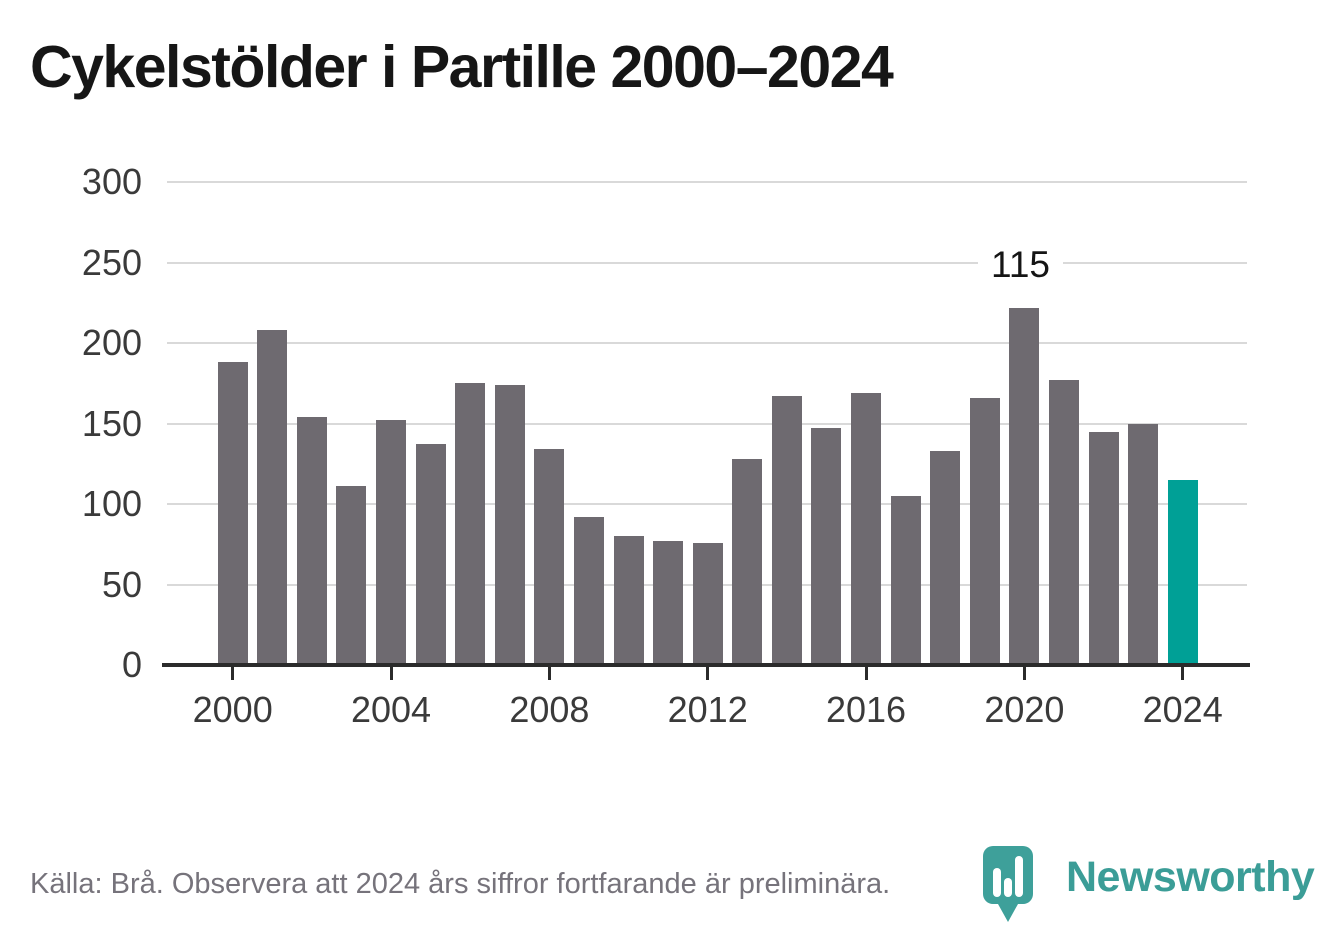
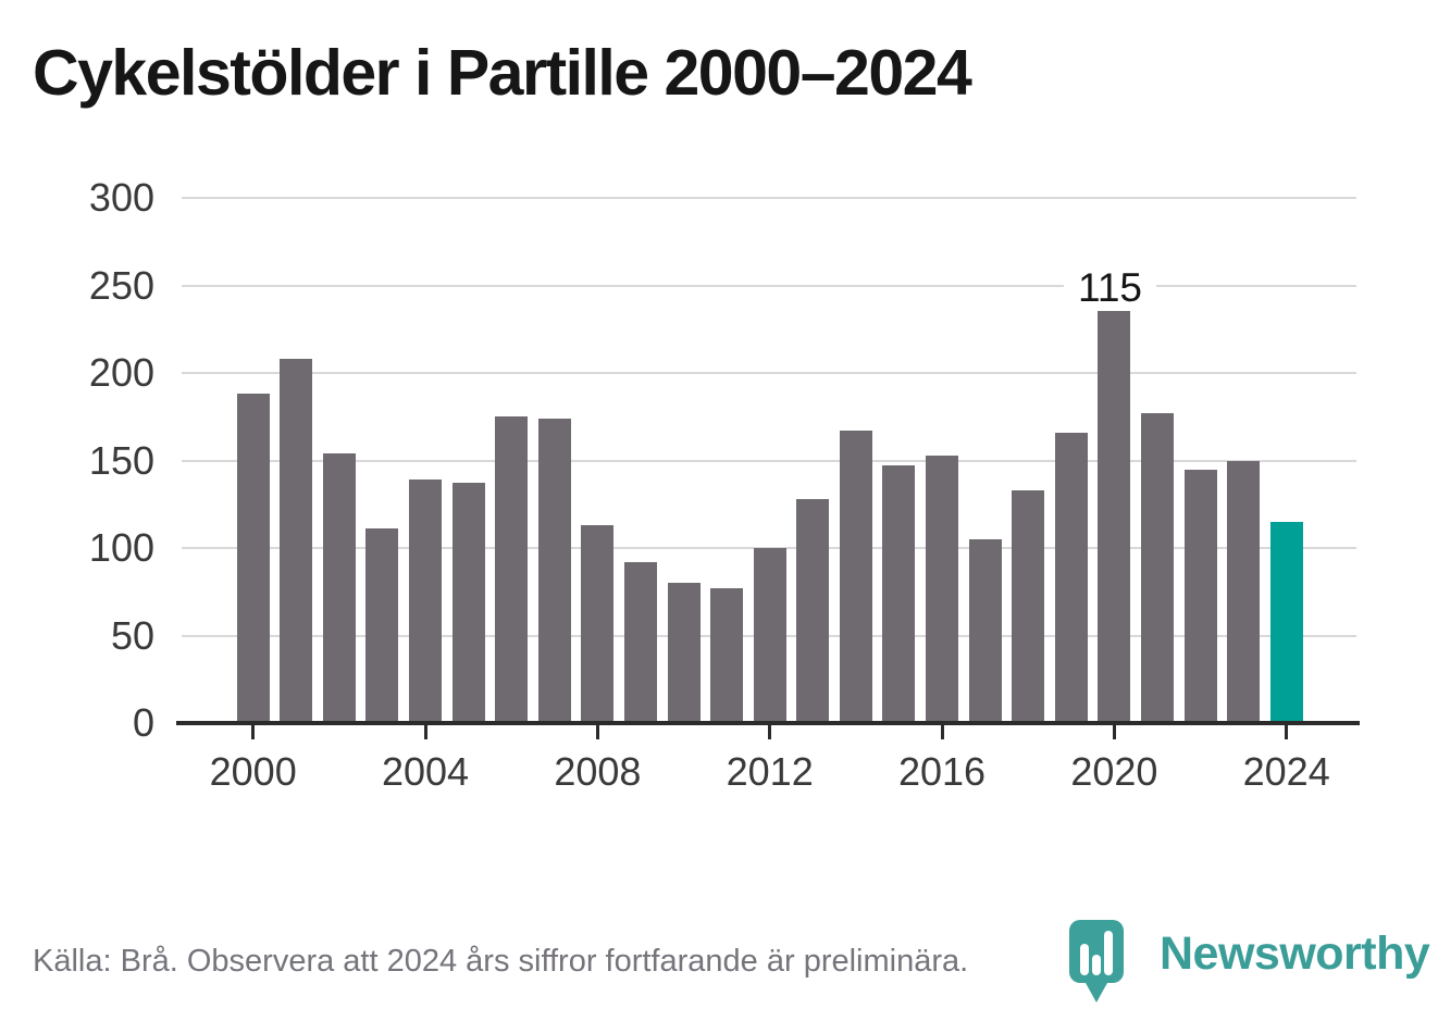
2004: 152 -> 139
2008: 134 -> 113
2012: 76 -> 100
2016: 169 -> 153
2020: 222 -> 246
